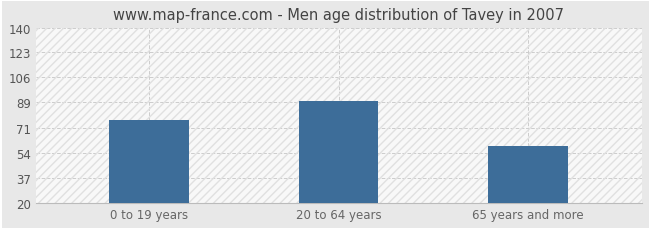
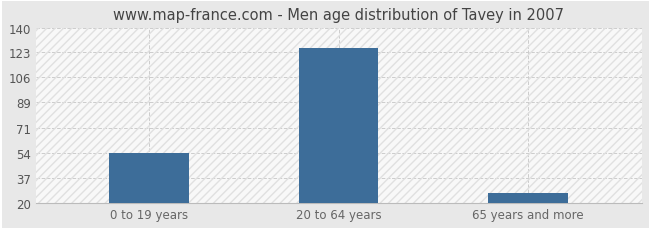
0 to 19 years: 77 -> 54
20 to 64 years: 90 -> 126
65 years and more: 59 -> 27
